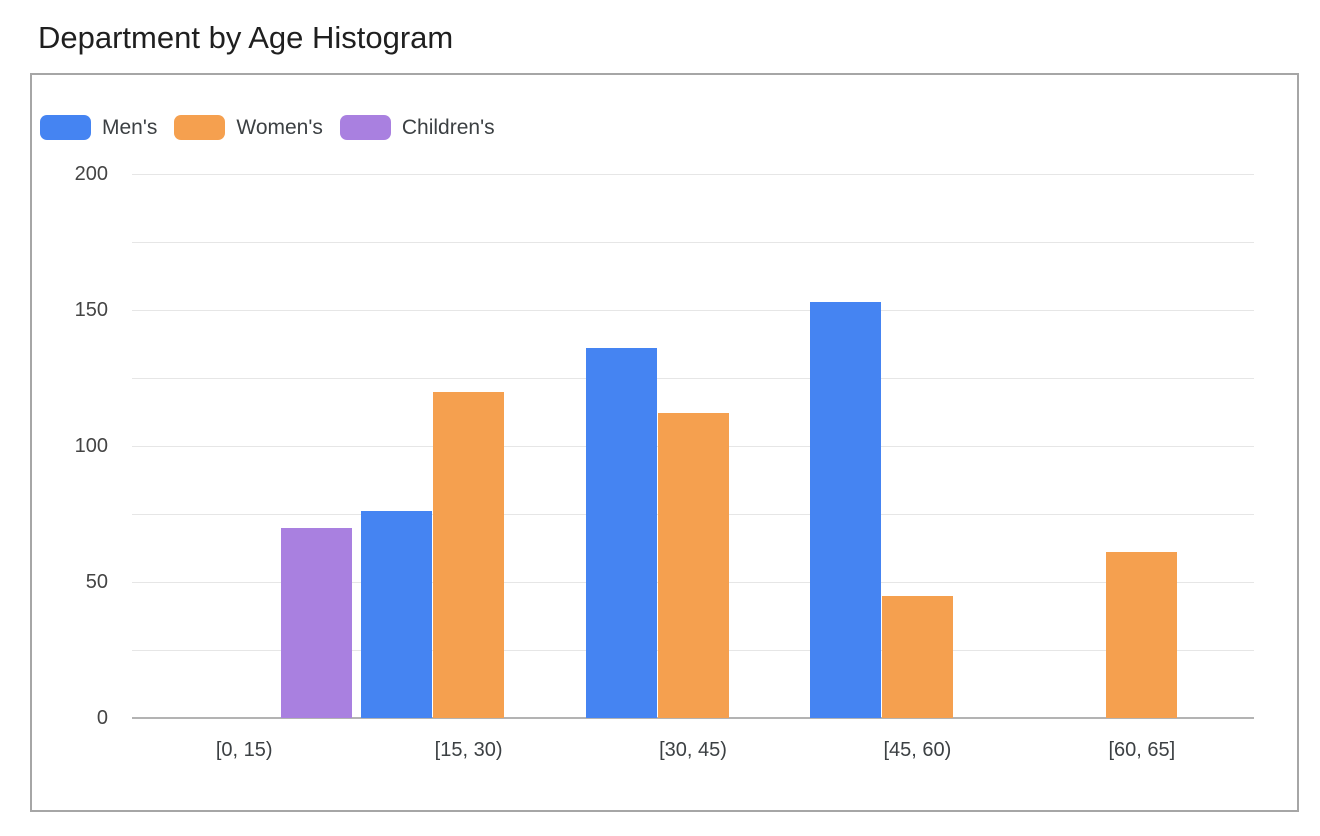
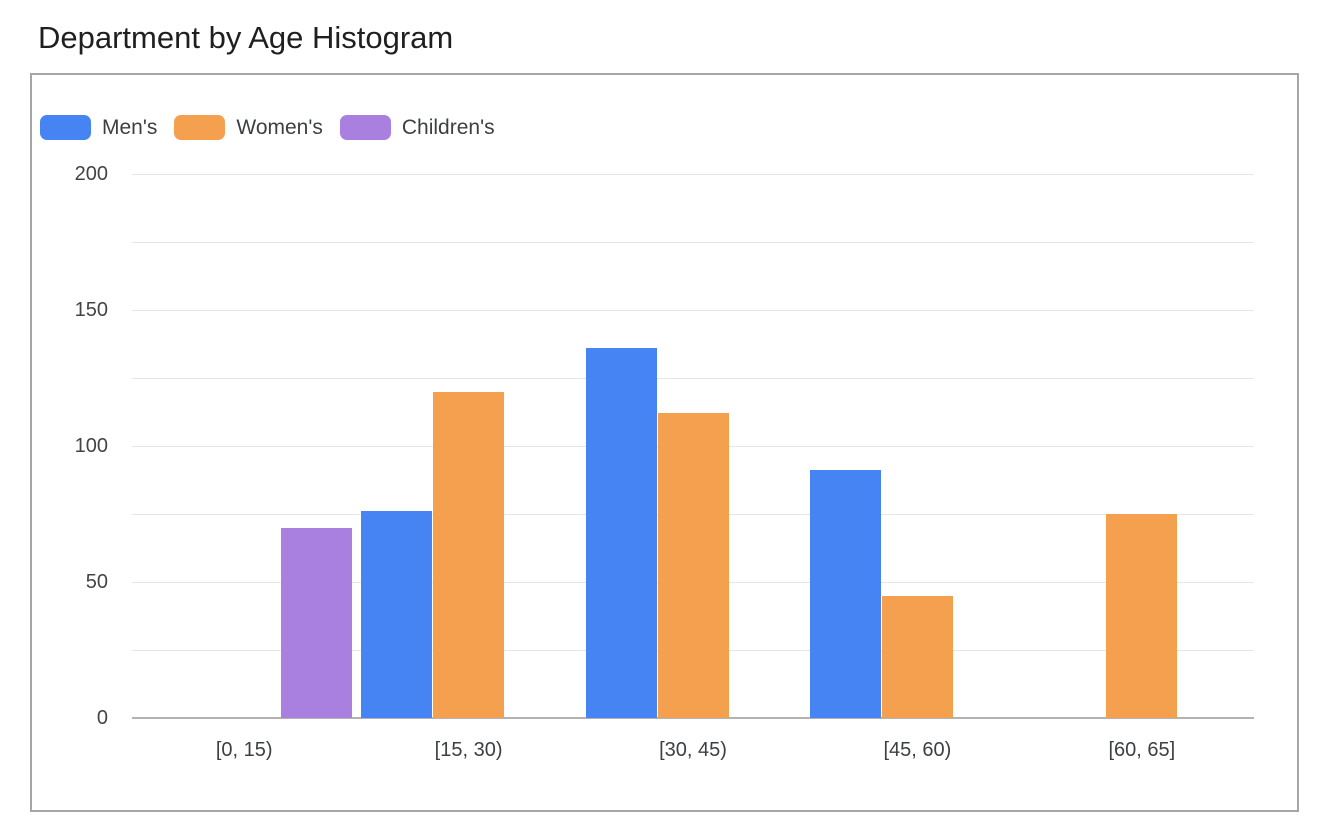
Men's/[45, 60): 153 -> 91
Women's/[60, 65]: 61 -> 75
